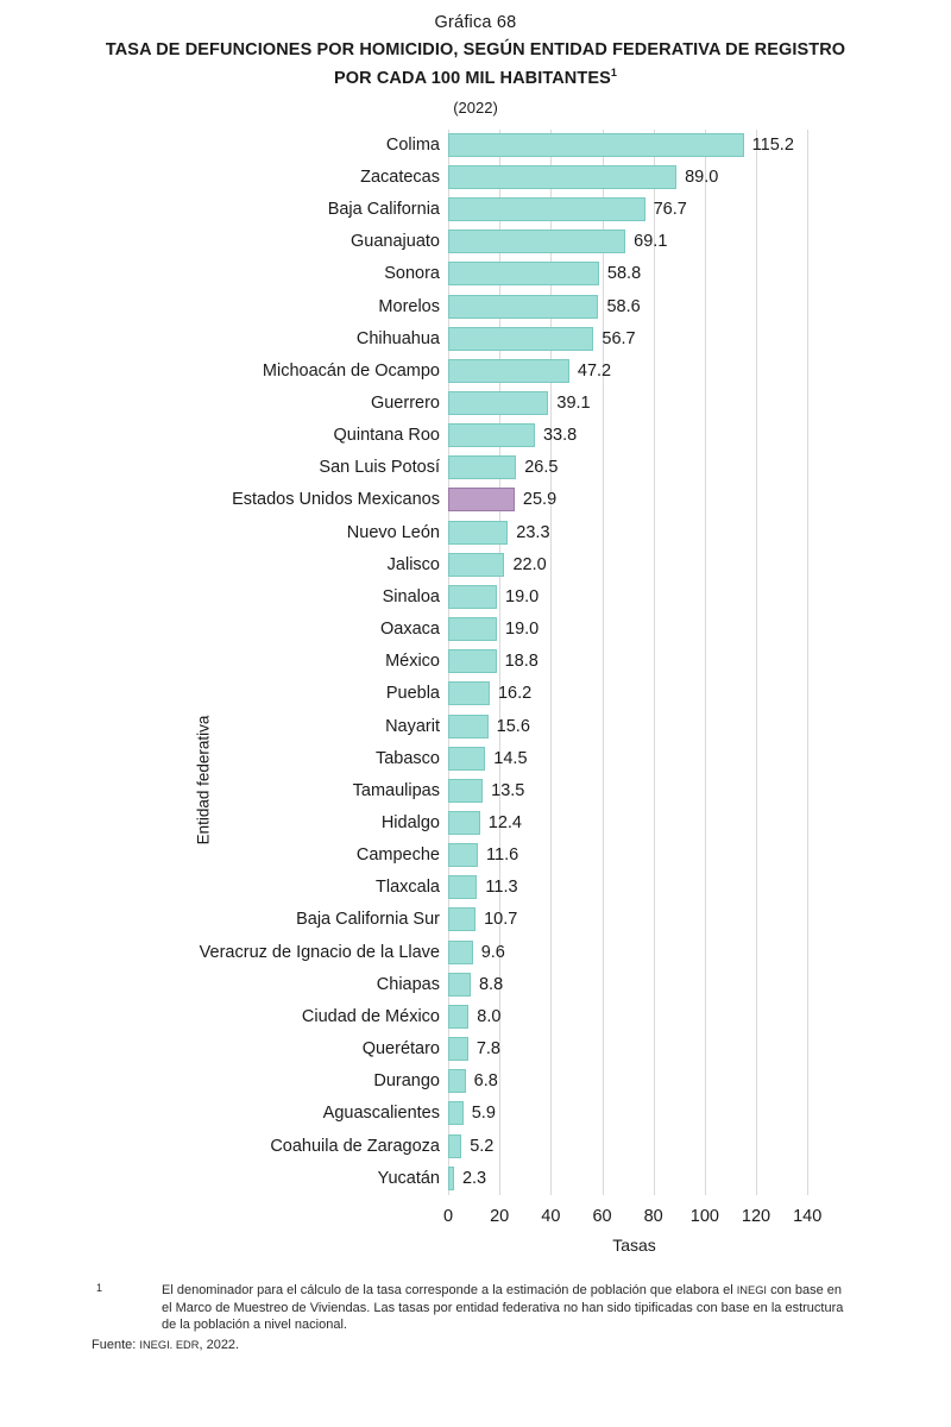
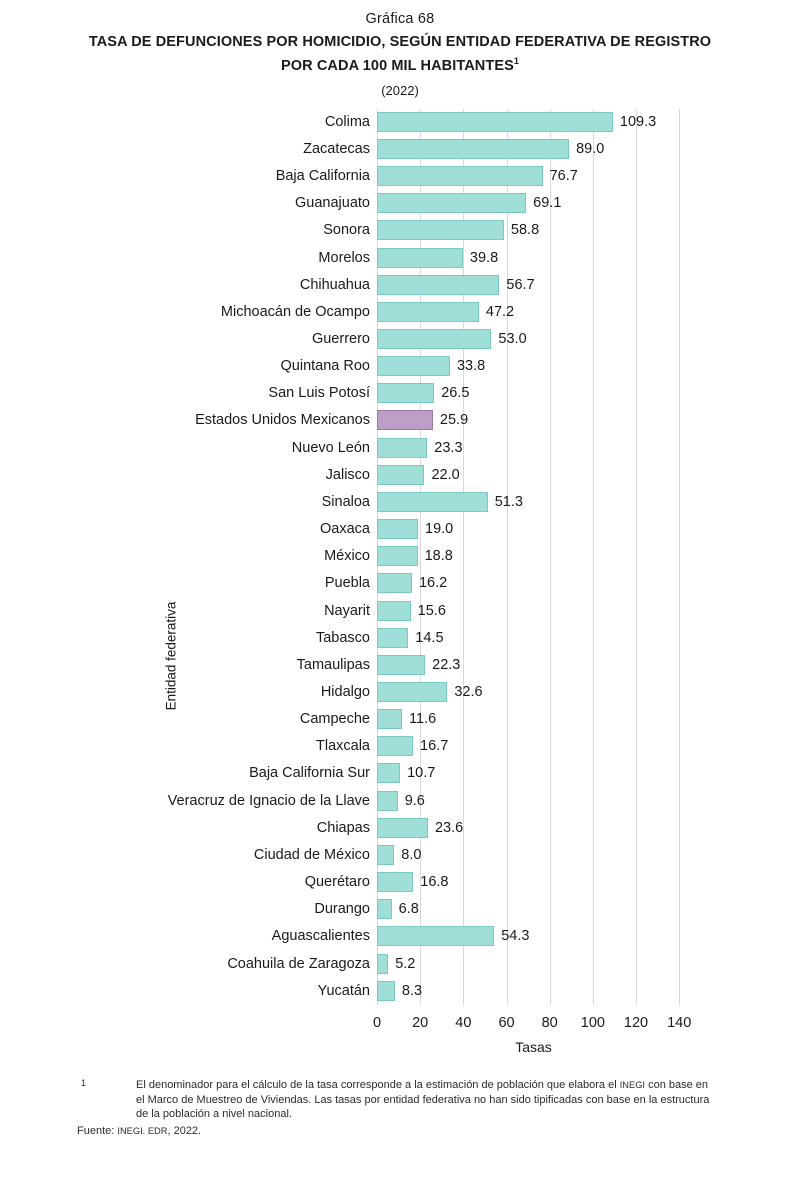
Colima: 115.2 -> 109.3
Morelos: 58.6 -> 39.8
Guerrero: 39.1 -> 53.0
Sinaloa: 19.0 -> 51.3
Tamaulipas: 13.5 -> 22.3
Hidalgo: 12.4 -> 32.6
Tlaxcala: 11.3 -> 16.7
Chiapas: 8.8 -> 23.6
Querétaro: 7.8 -> 16.8
Aguascalientes: 5.9 -> 54.3
Yucatán: 2.3 -> 8.3
